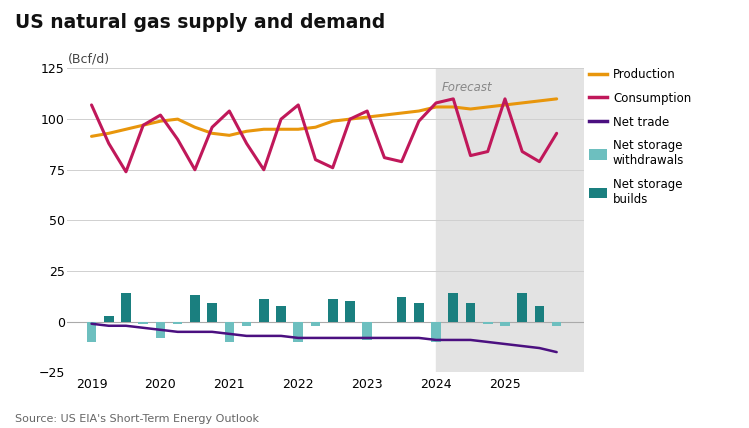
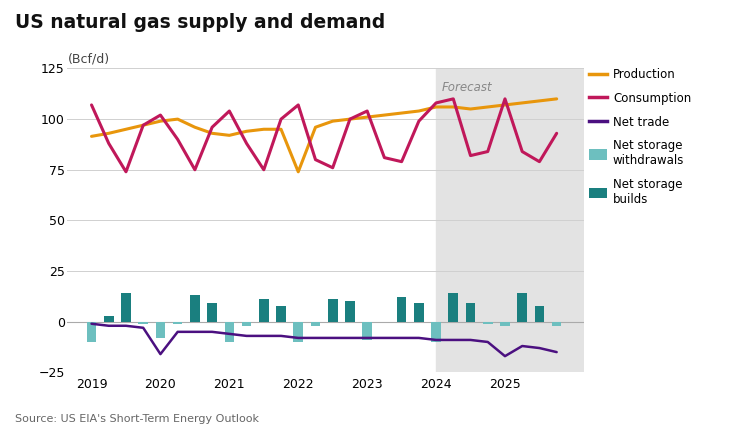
Net trade/2020: -4 -> -16
Production/2022: 95.0 -> 74.0
Net trade/2025: -11 -> -17
